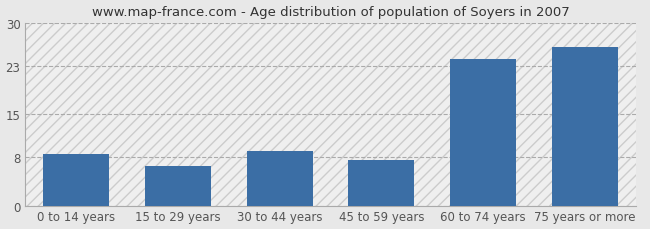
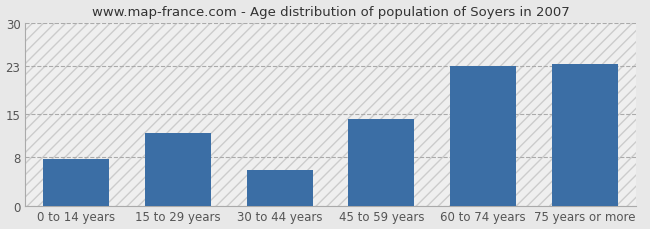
0 to 14 years: 8.5 -> 7.6
15 to 29 years: 6.5 -> 12.0
30 to 44 years: 9.0 -> 5.8
45 to 59 years: 7.5 -> 14.2
60 to 74 years: 24.0 -> 23.0
75 years or more: 26.0 -> 23.2
